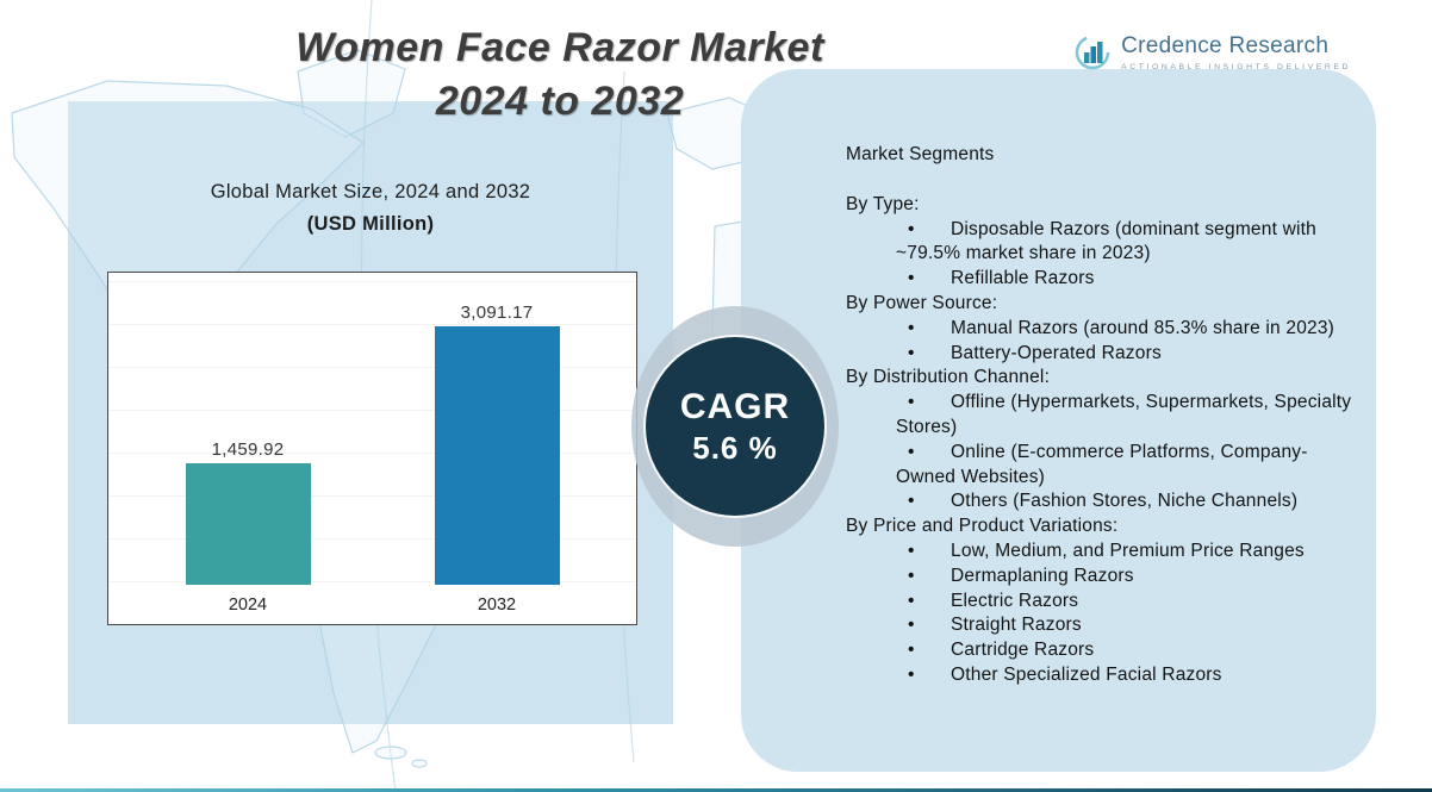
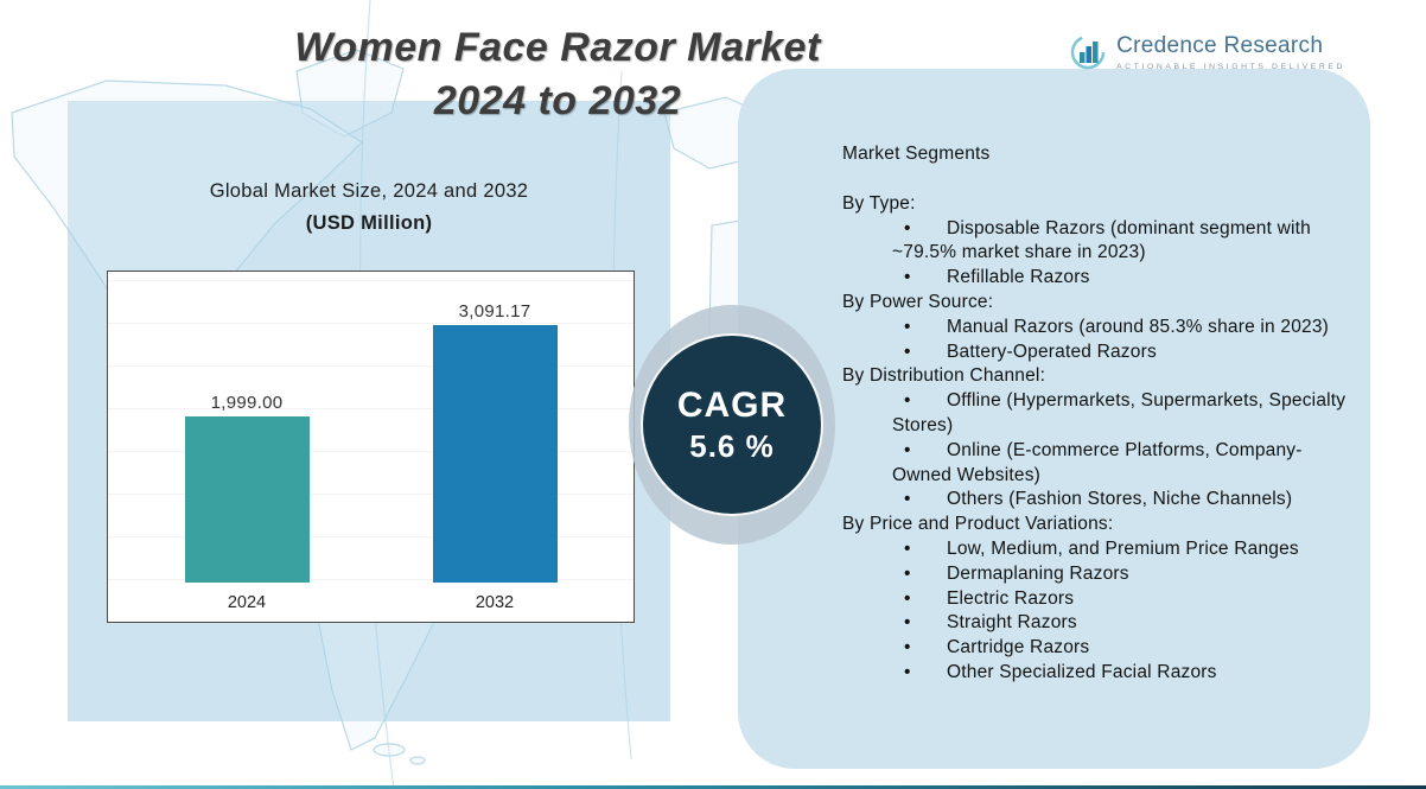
2024: 1,459.92 -> 1,999.00
